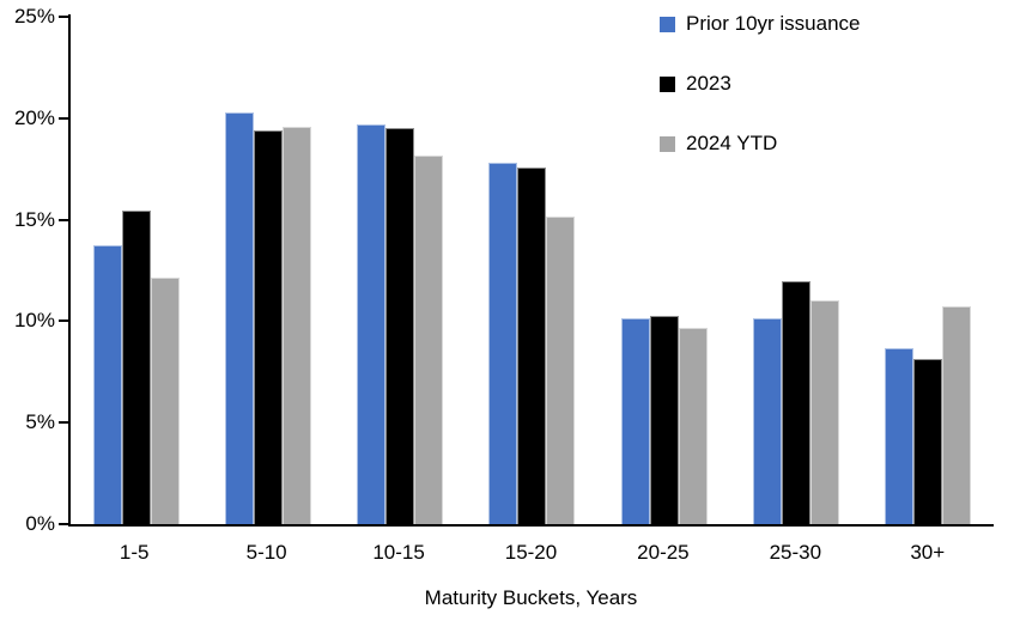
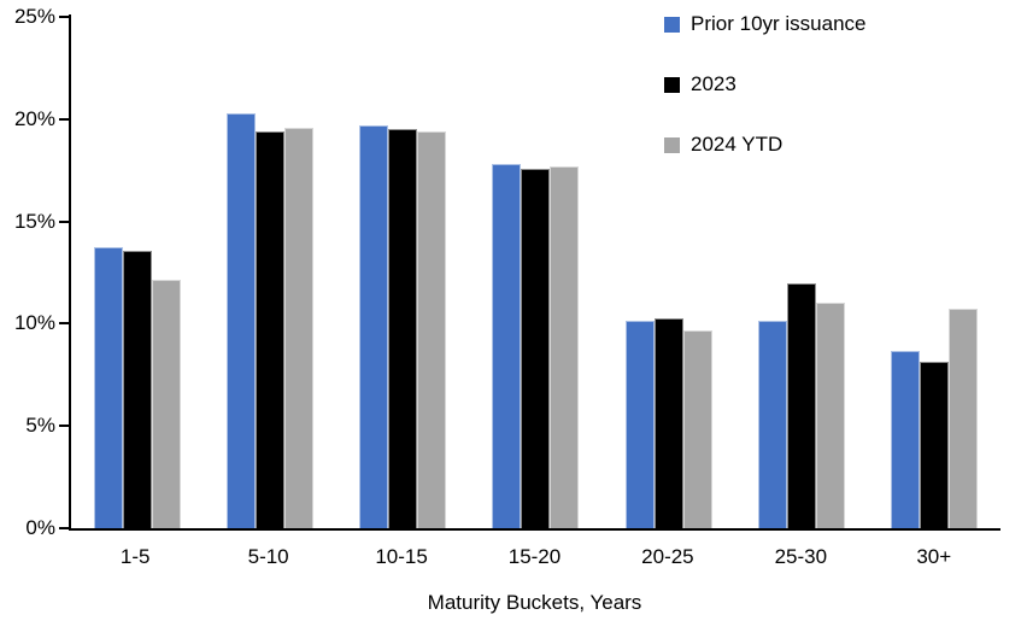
2023/1-5: 15.4% -> 13.5%
2024 YTD/10-15: 18.1% -> 19.3%
2024 YTD/15-20: 15.1% -> 17.6%
